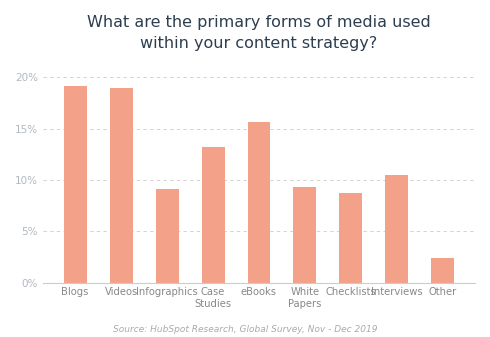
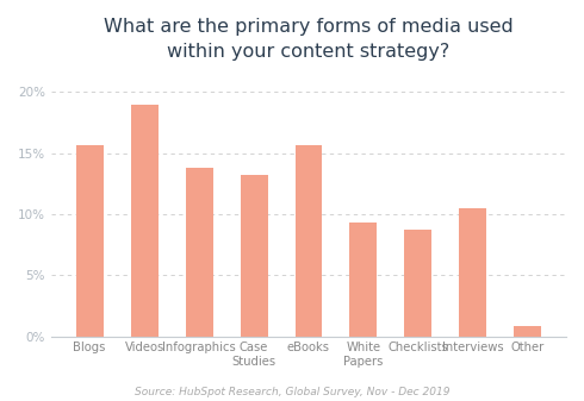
Blogs: 19.2% -> 15.6%
Infographics: 9.1% -> 13.8%
Other: 2.4% -> 0.9%
